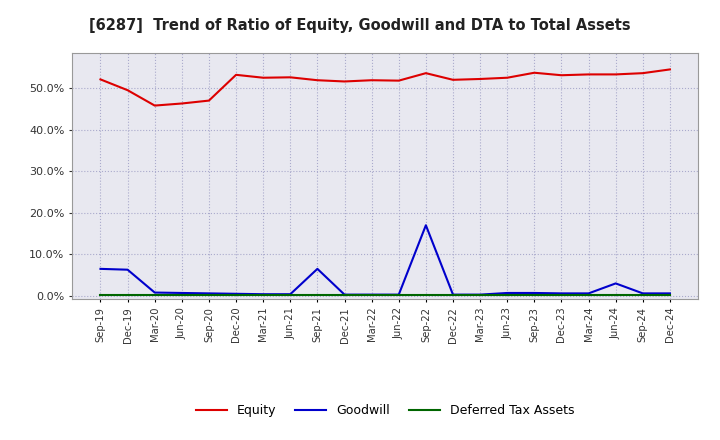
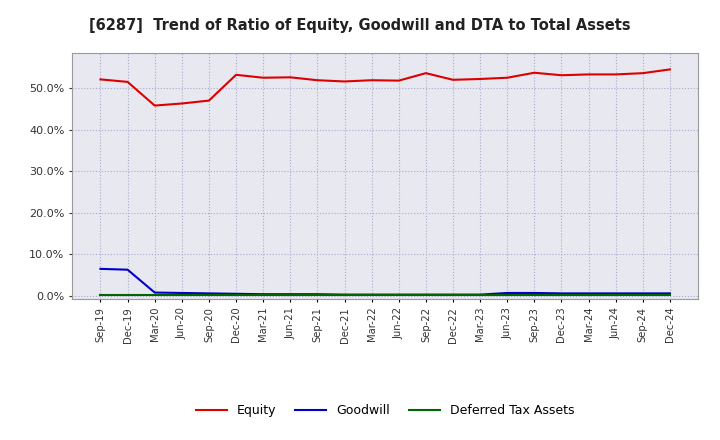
Equity/Dec-19: 49.5% -> 51.5%
Goodwill/Sep-21: 6.5% -> 0.4%
Goodwill/Sep-22: 17.0% -> 0.3%
Goodwill/Jun-24: 3.0% -> 0.6%
